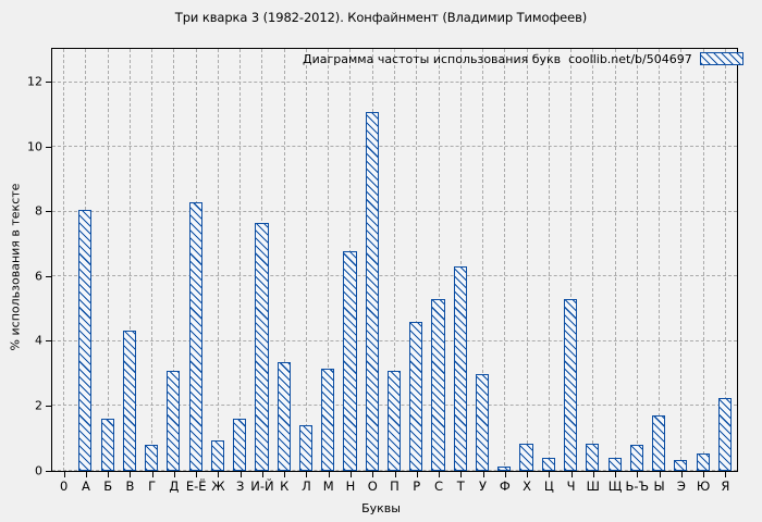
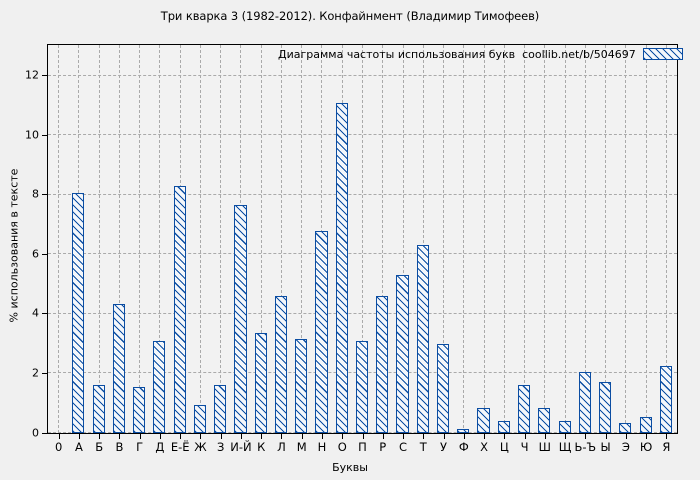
Г: 0.8 -> 1.6
Л: 1.4 -> 4.6
Ч: 5.3 -> 1.6
Ь-Ъ: 0.8 -> 2.0
